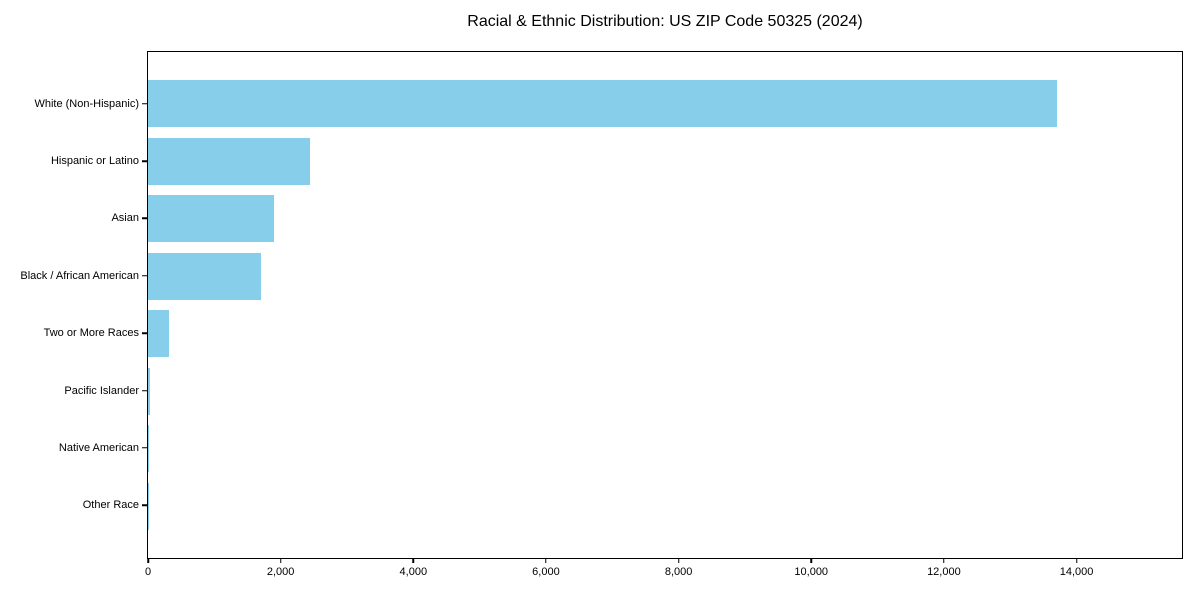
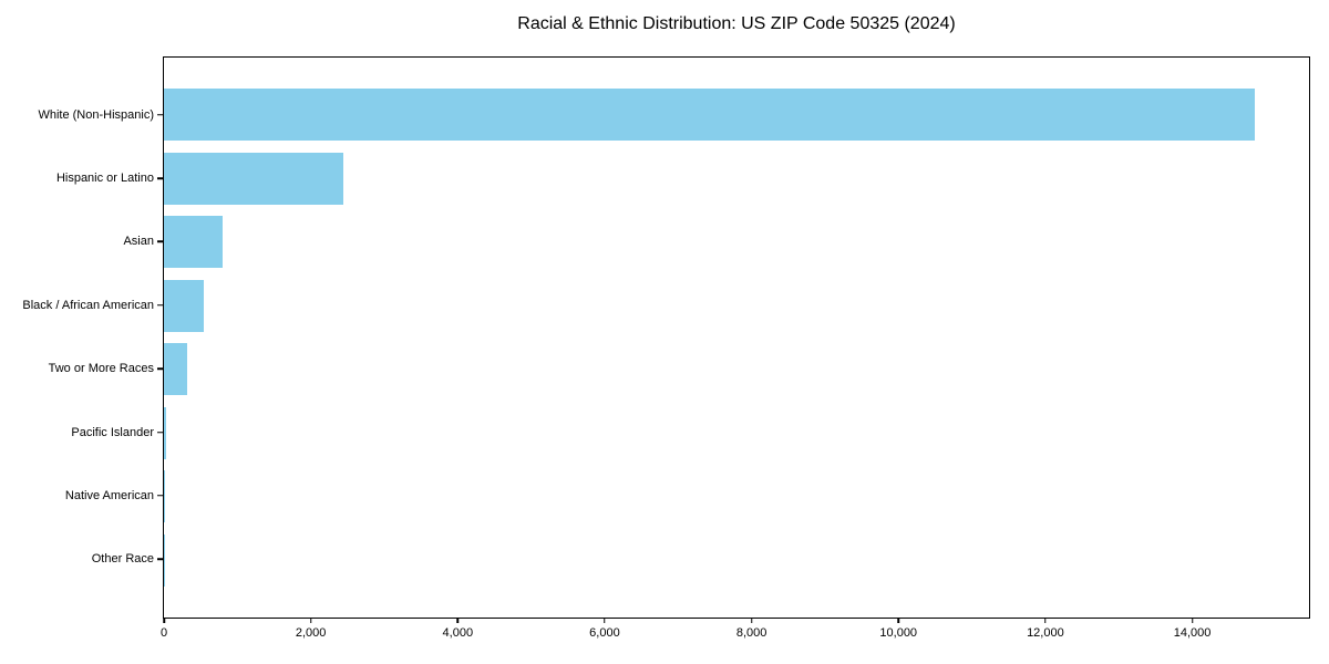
White (Non-Hispanic): 13700 -> 14800
Asian: 1900 -> 800
Black / African American: 1700 -> 600
